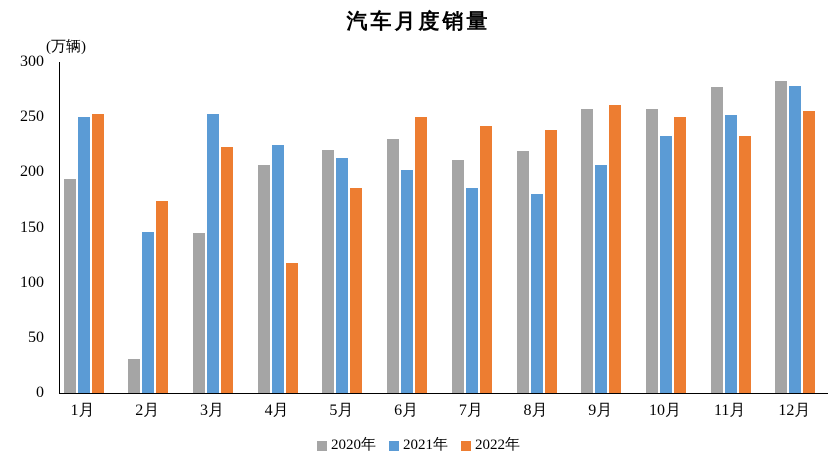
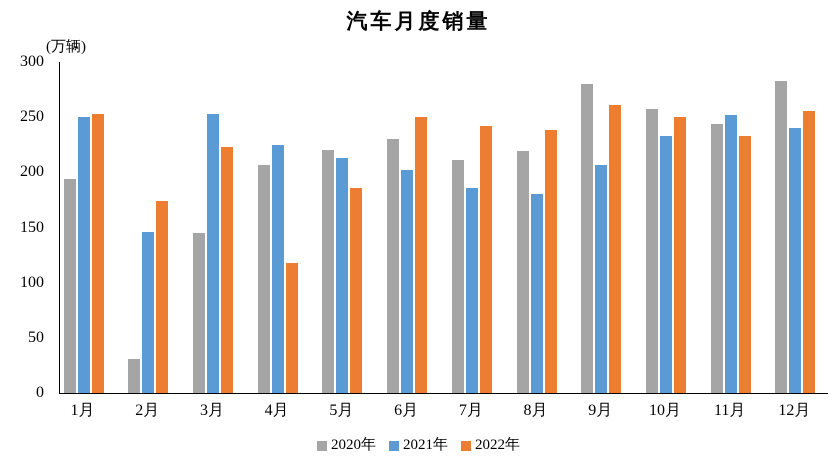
2020年/9月: 257 -> 280
2020年/11月: 277 -> 244
2021年/12月: 278 -> 240
